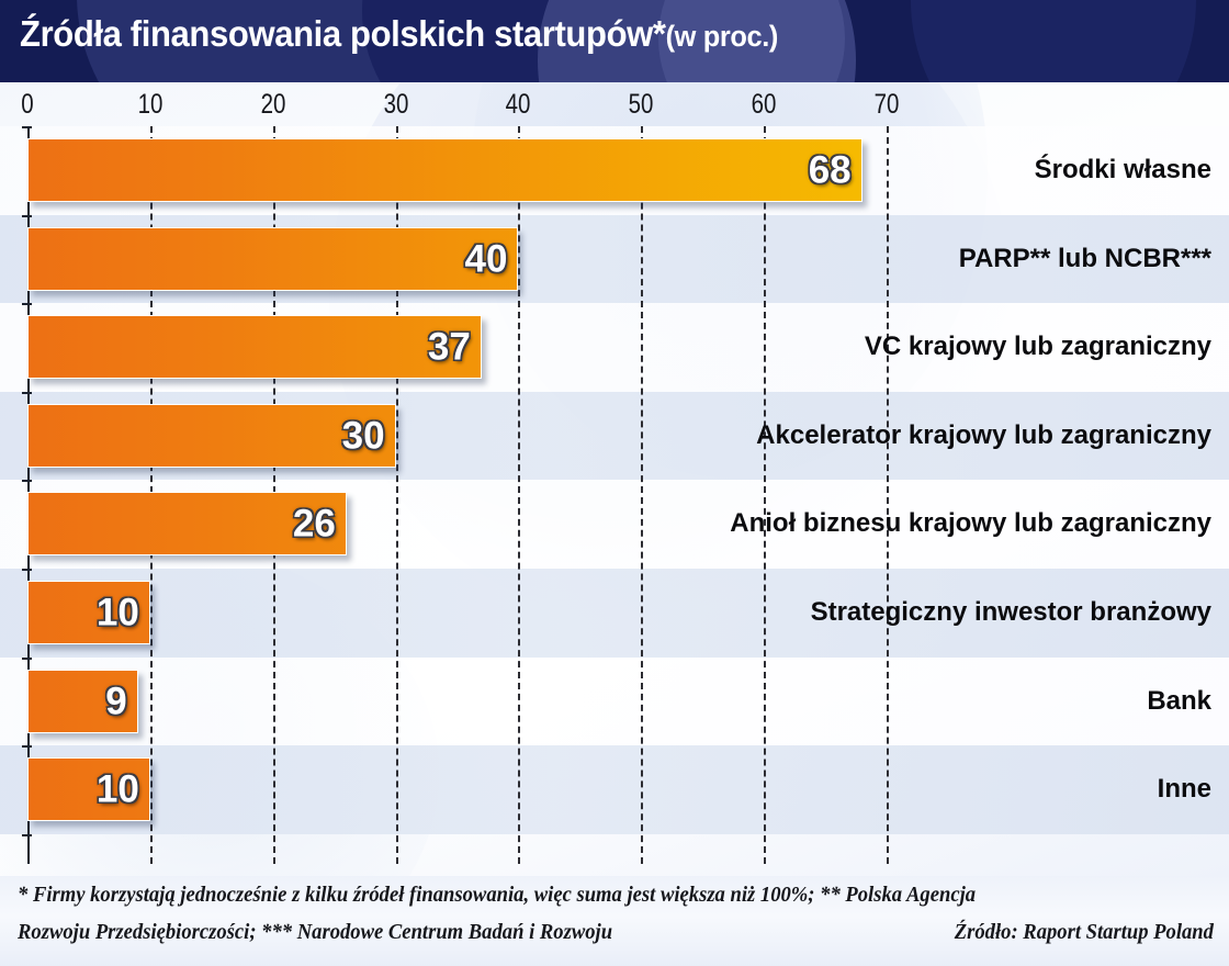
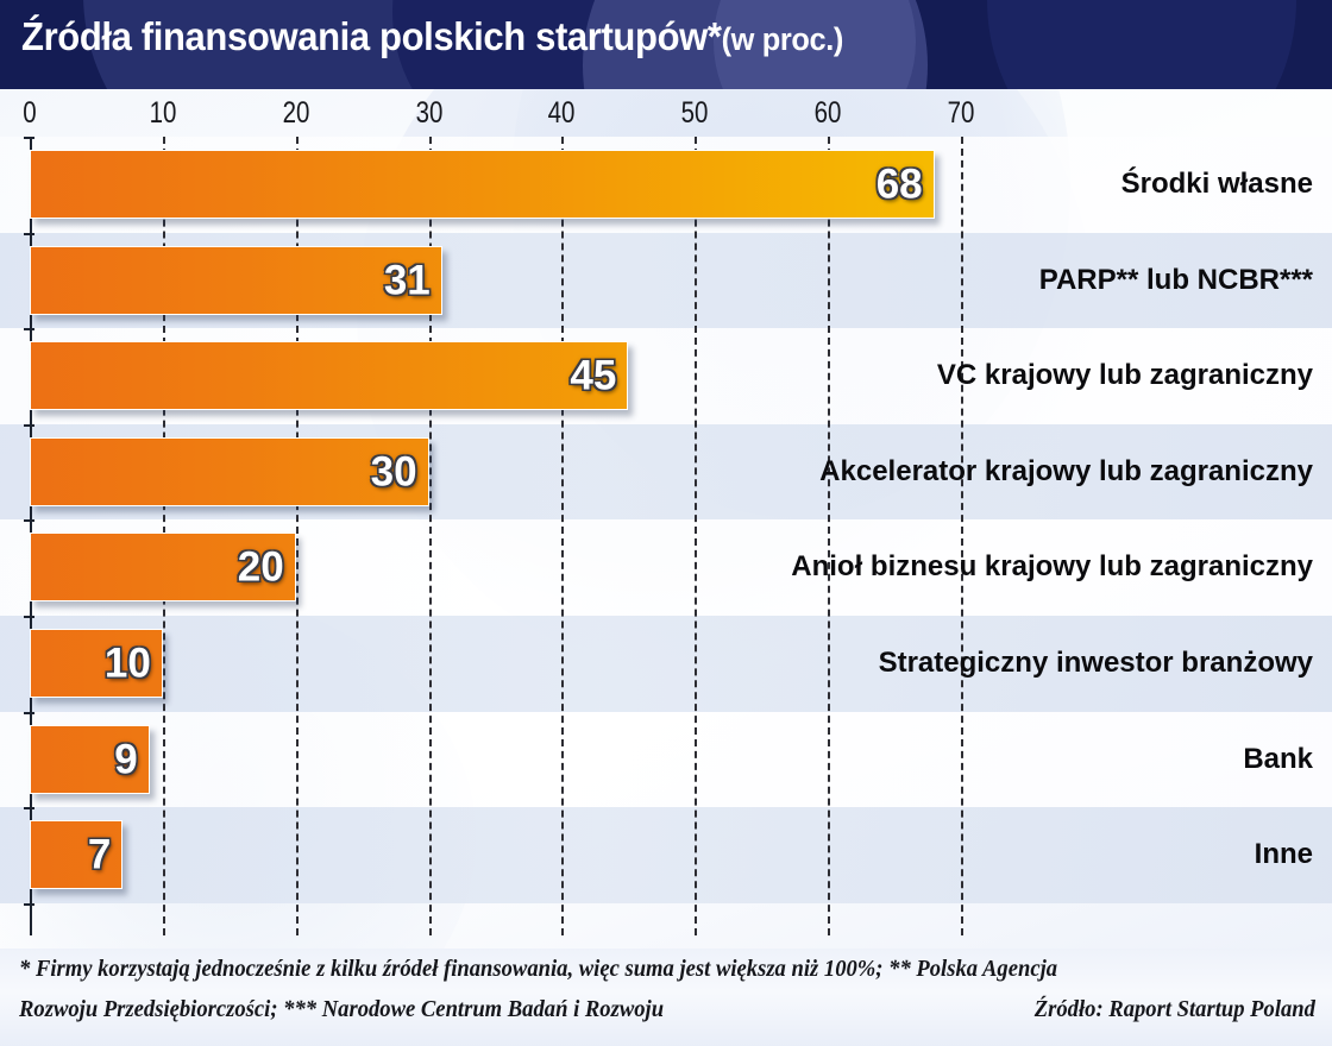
PARP** lub NCBR***: 40 -> 31
VC krajowy lub zagraniczny: 37 -> 45
Anioł biznesu krajowy lub zagraniczny: 26 -> 20
Inne: 10 -> 7
